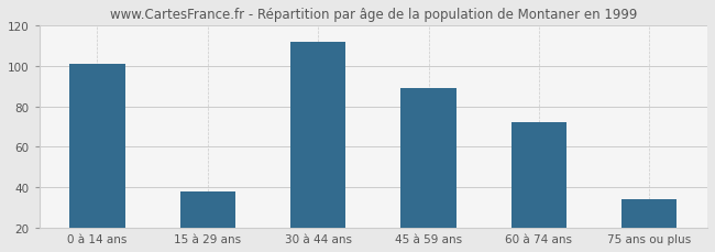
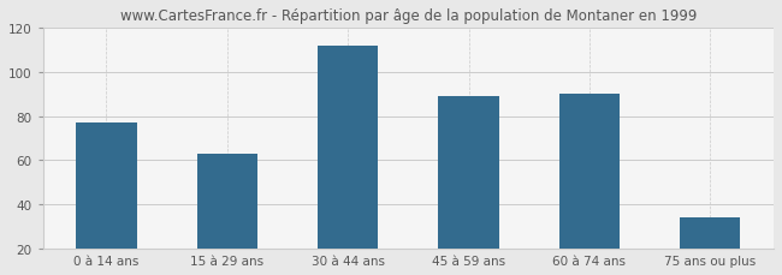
0 à 14 ans: 101 -> 77
15 à 29 ans: 38 -> 63
60 à 74 ans: 72 -> 90
